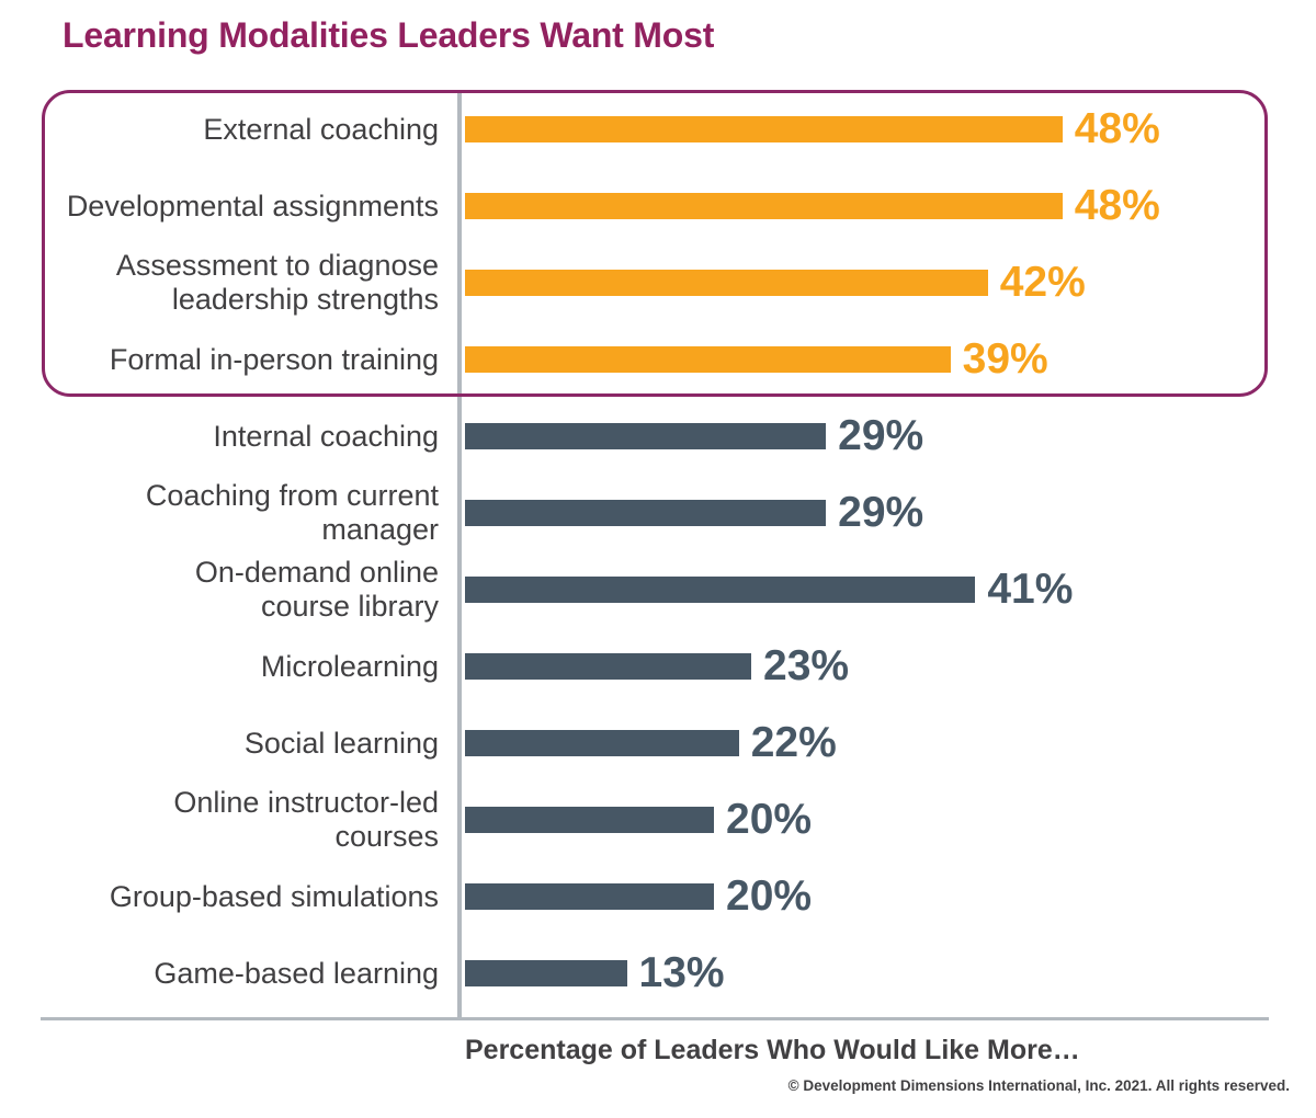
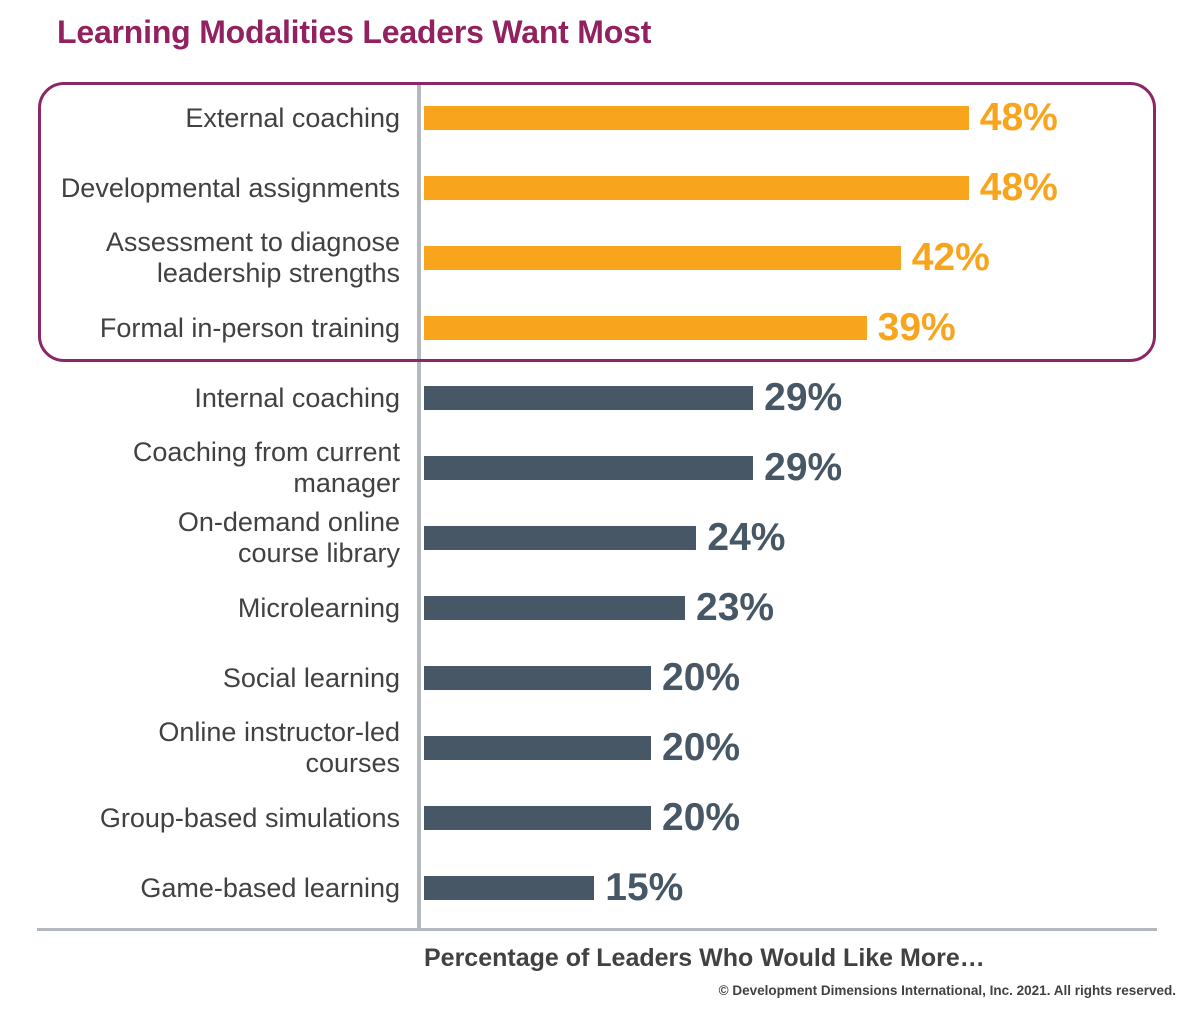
On-demand online course library: 41% -> 24%
Social learning: 22% -> 20%
Game-based learning: 13% -> 15%
